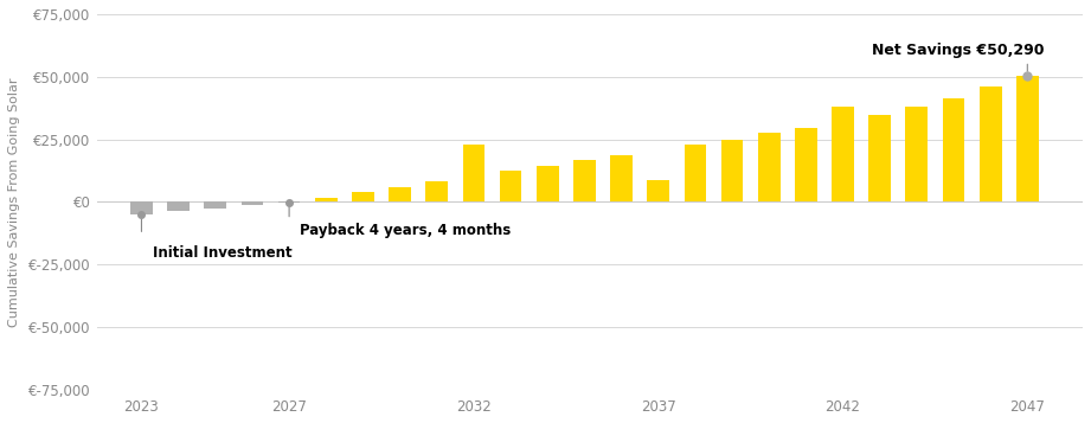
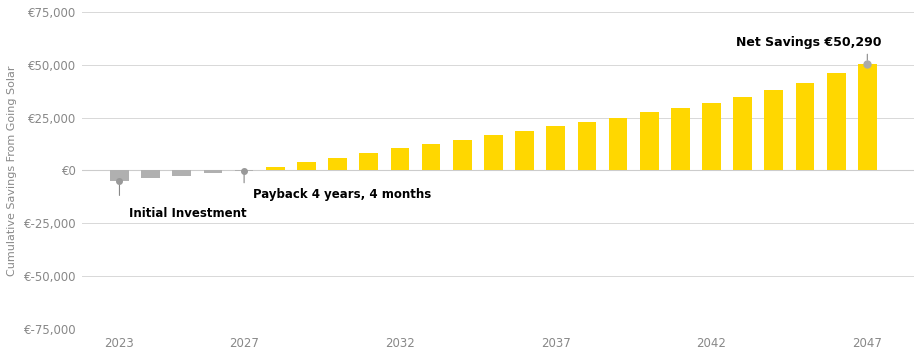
2032: €23,000 -> €10,400
2037: €8,500 -> €21,000
2042: €38,000 -> €32,000
